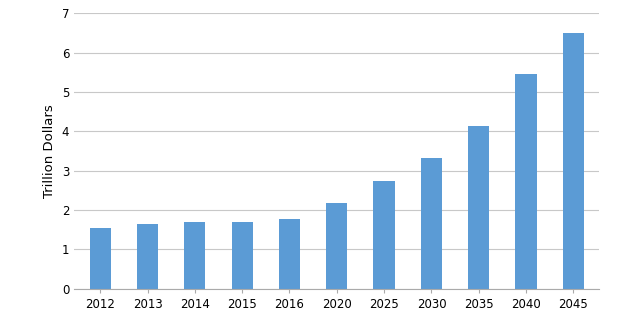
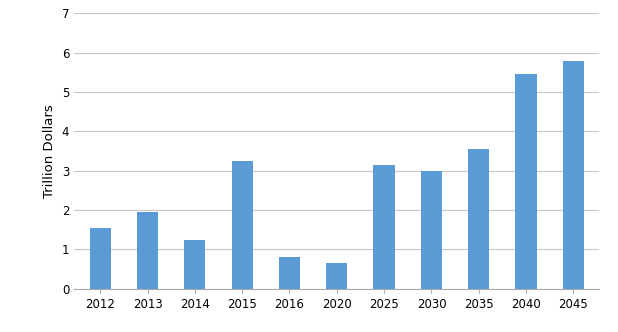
2013: 1.65 -> 1.95
2014: 1.70 -> 1.25
2015: 1.70 -> 3.25
2016: 1.78 -> 0.80
2020: 2.18 -> 0.65
2025: 2.75 -> 3.15
2030: 3.33 -> 3.00
2035: 4.13 -> 3.55
2045: 6.50 -> 5.80
